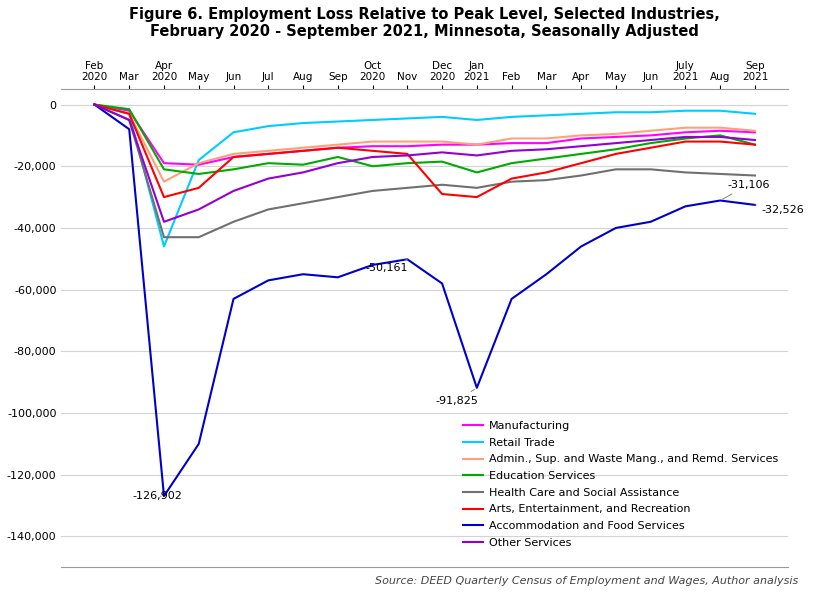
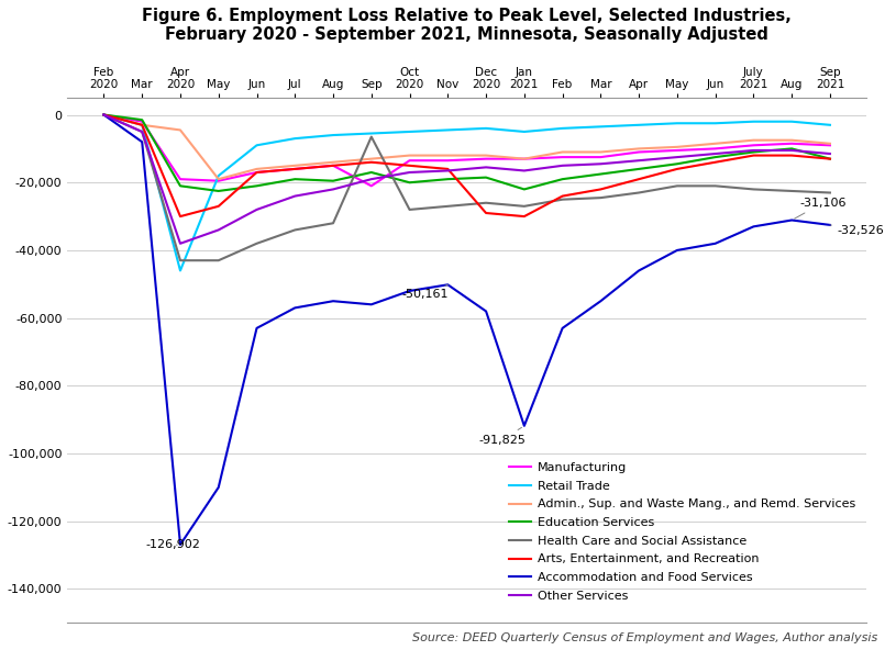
Admin., Sup. and Waste Mang., and Remd. Services/Apr 2020: -25,000 -> -4,500
Manufacturing/Sep: -14,000 -> -21,000
Health Care and Social Assistance/Sep: -30,000 -> -6,500
